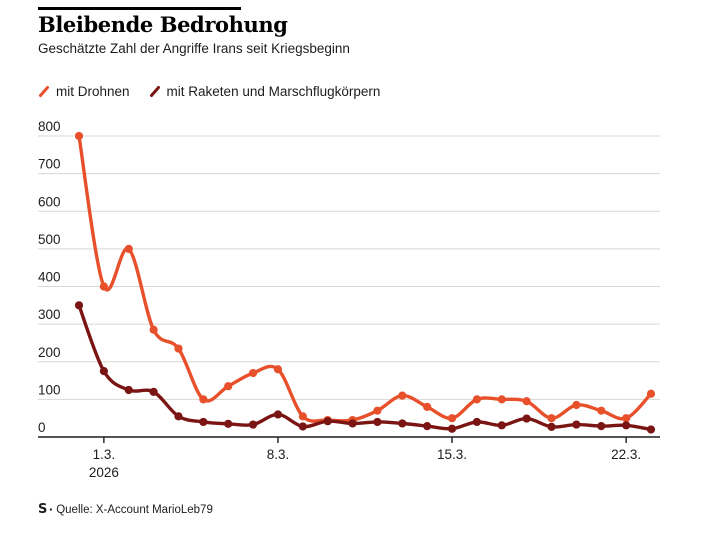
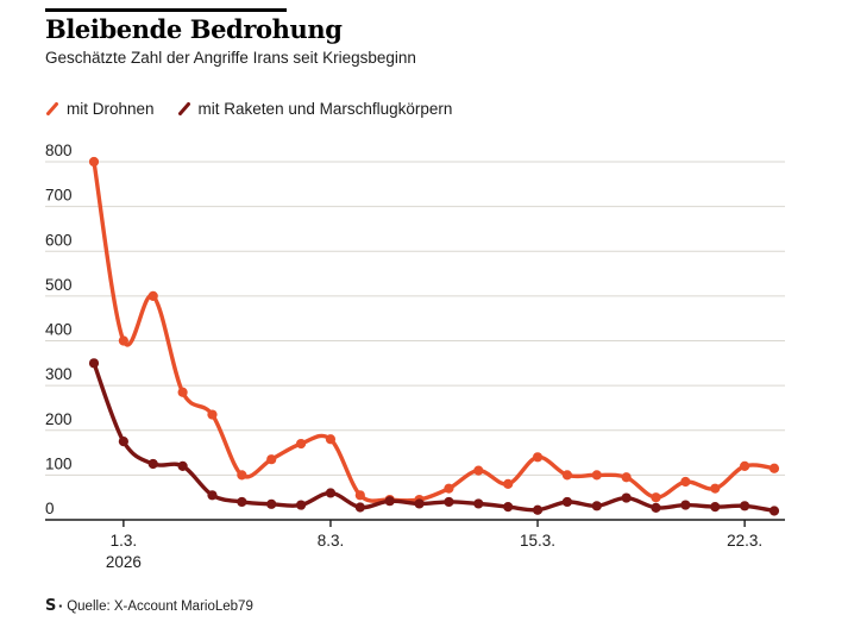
mit Drohnen/15.3.: 50 -> 140
mit Drohnen/22.3.: 50 -> 120
